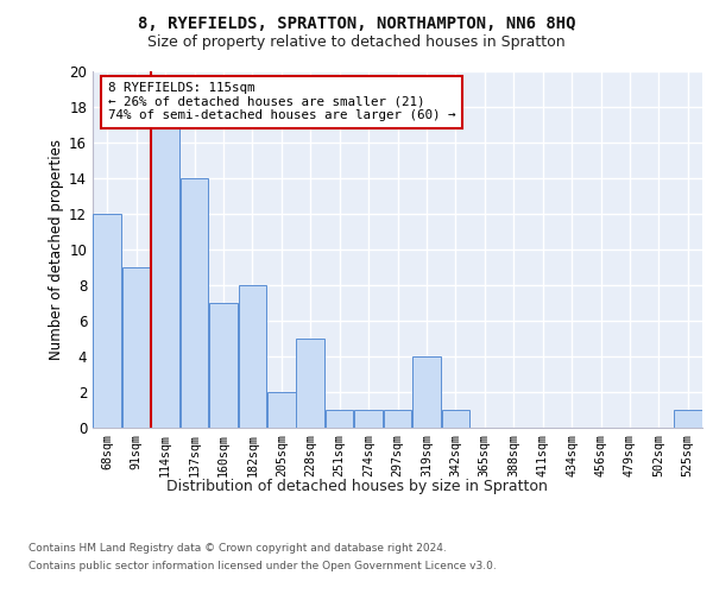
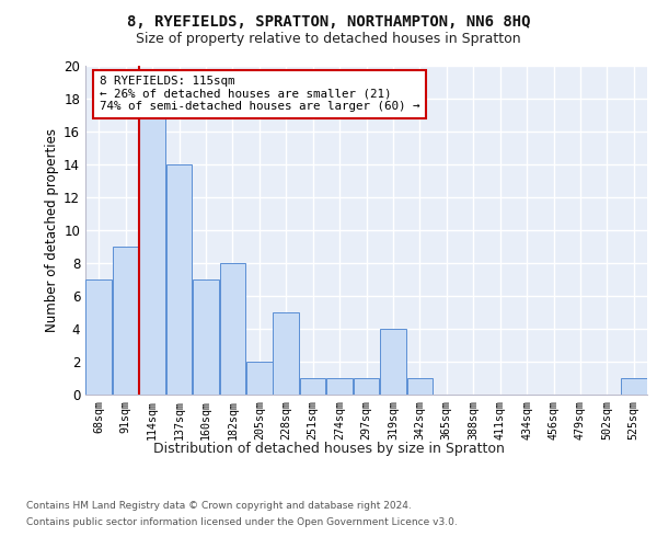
68sqm: 12 -> 7
